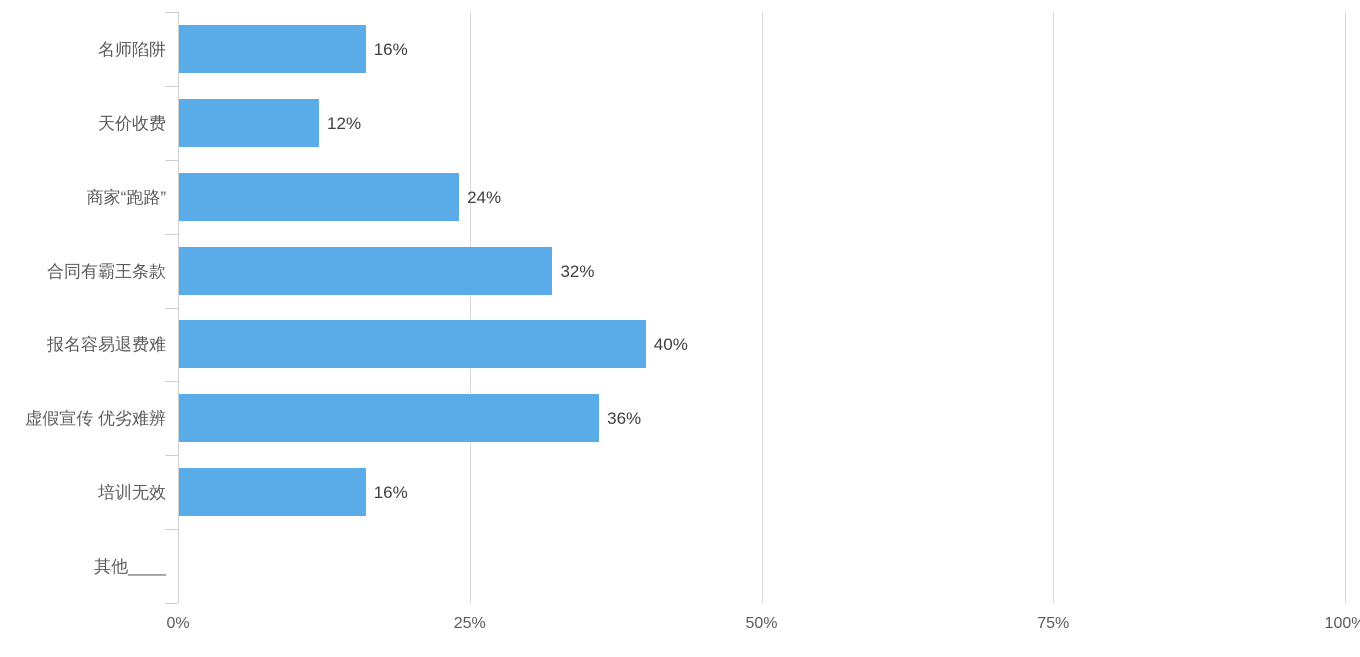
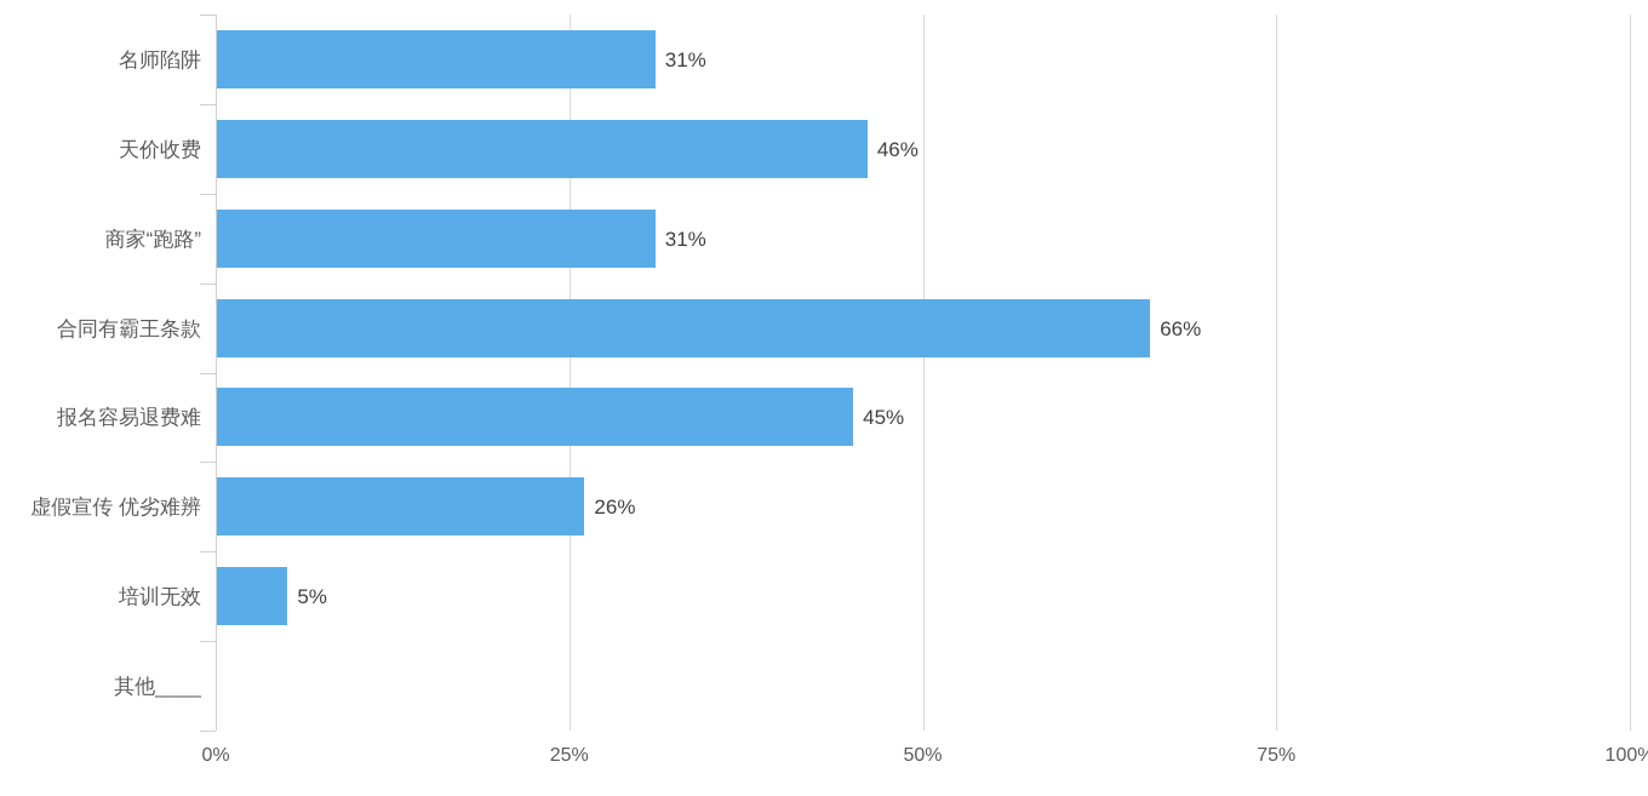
名师陷阱: 16% -> 31%
天价收费: 12% -> 46%
商家“跑路”: 24% -> 31%
合同有霸王条款: 32% -> 66%
报名容易退费难: 40% -> 45%
虚假宣传 优劣难辨: 36% -> 26%
培训无效: 16% -> 5%
